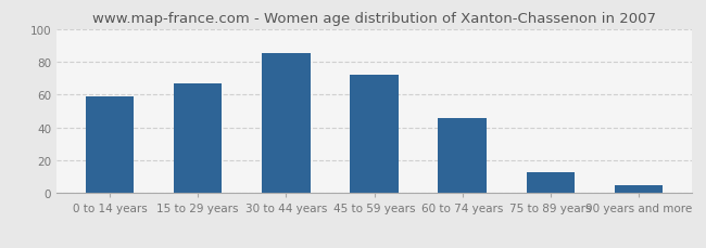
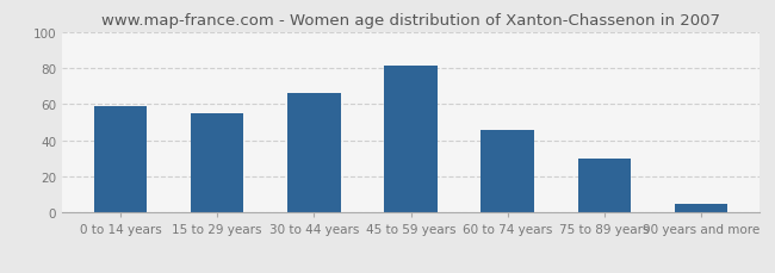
15 to 29 years: 67 -> 55
30 to 44 years: 85 -> 66
45 to 59 years: 72 -> 81
75 to 89 years: 13 -> 30
